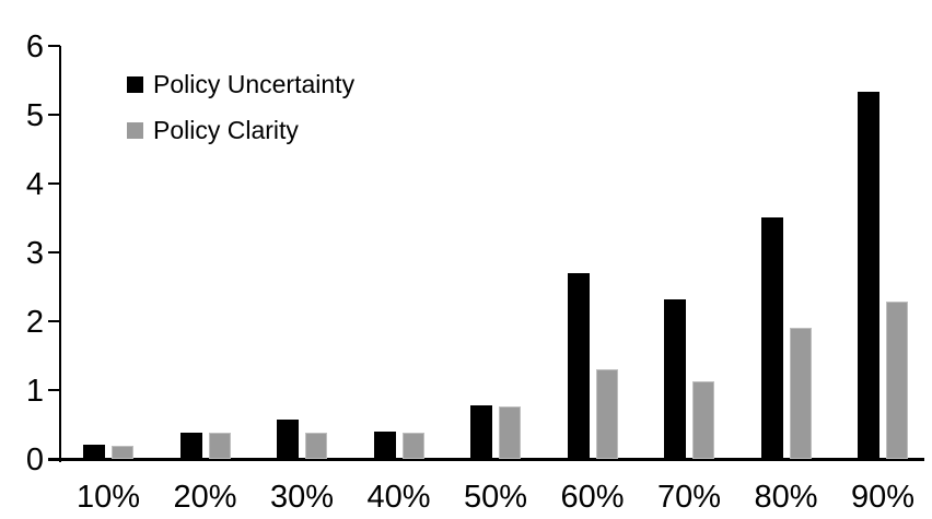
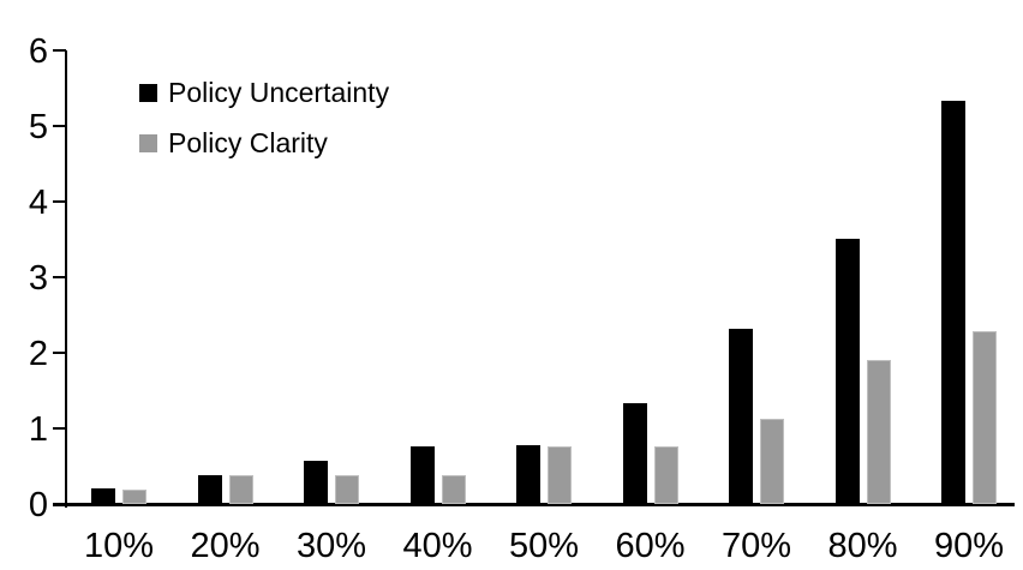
Policy Uncertainty/40%: 0.4 -> 0.8
Policy Uncertainty/60%: 2.7 -> 1.3
Policy Clarity/60%: 1.3 -> 0.8
